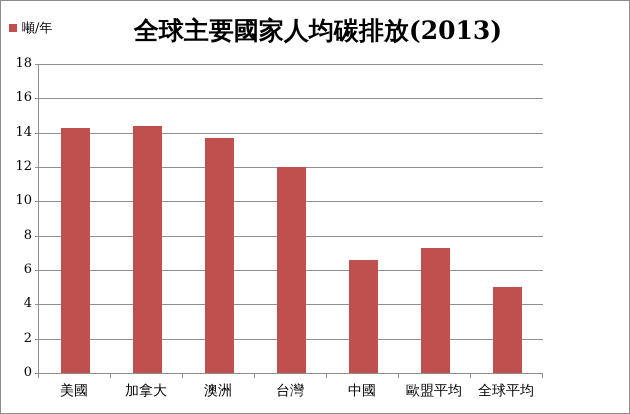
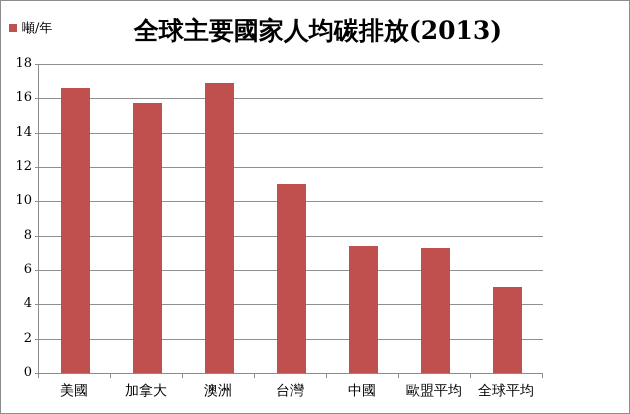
美國: 14.3 -> 16.6
加拿大: 14.4 -> 15.7
澳洲: 13.7 -> 16.9
台灣: 12.0 -> 11.0
中國: 6.6 -> 7.4
